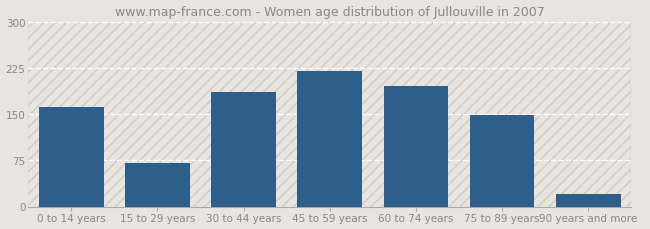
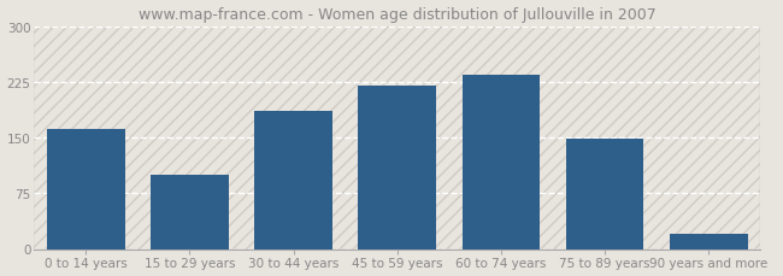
15 to 29 years: 70 -> 100
60 to 74 years: 196 -> 235
